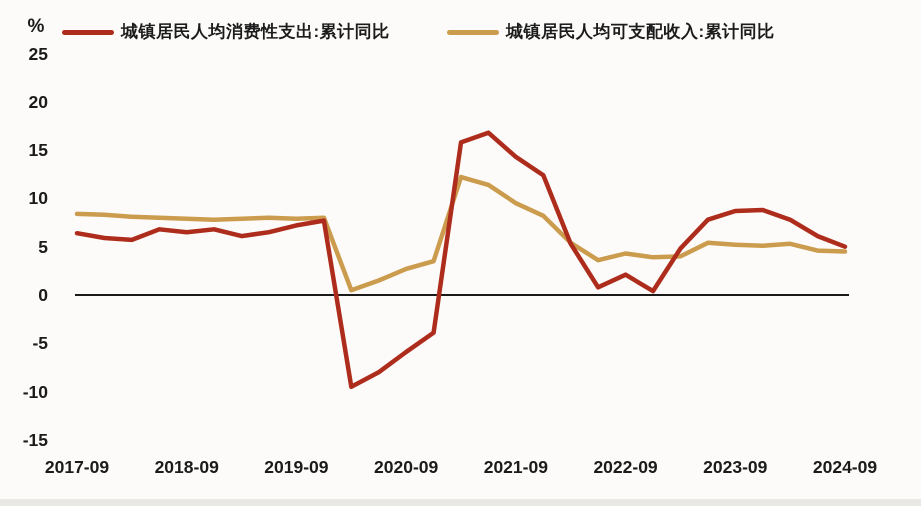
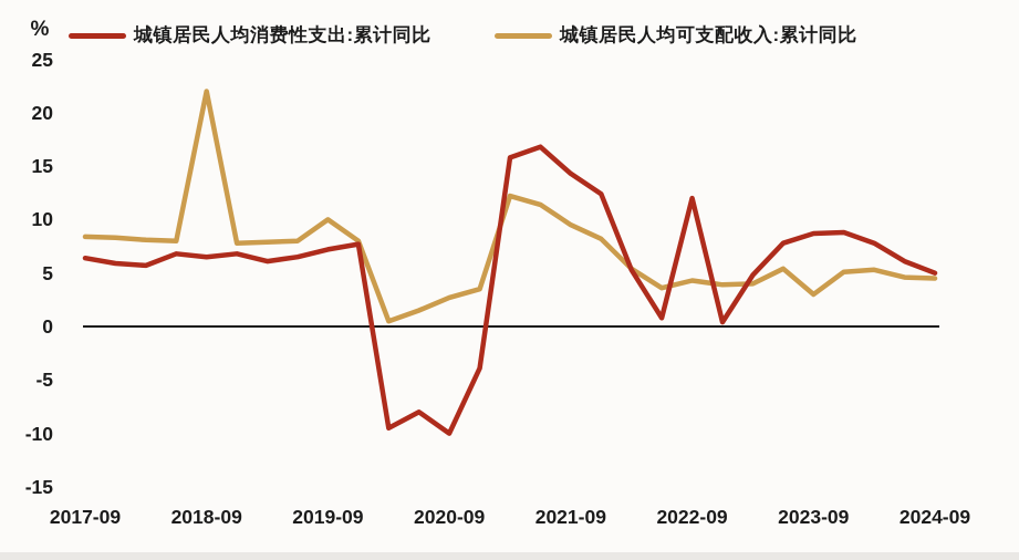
城镇居民人均可支配收入:累计同比/2018-09: 8 -> 22
城镇居民人均可支配收入:累计同比/2019-09: 8 -> 10
城镇居民人均消费性支出:累计同比/2020-09: -6 -> -10
城镇居民人均消费性支出:累计同比/2022-09: 2 -> 12
城镇居民人均可支配收入:累计同比/2023-09: 5 -> 3
